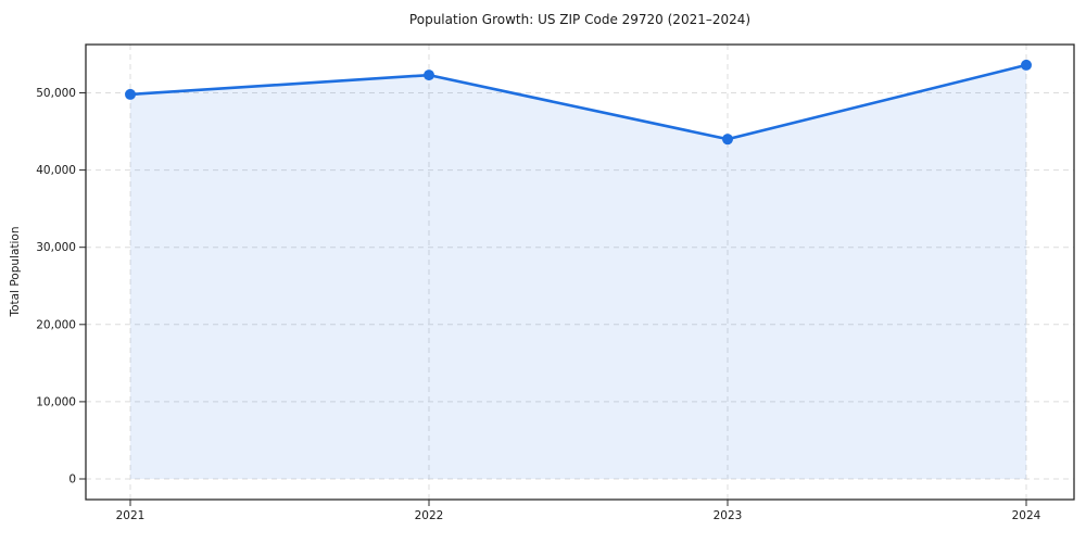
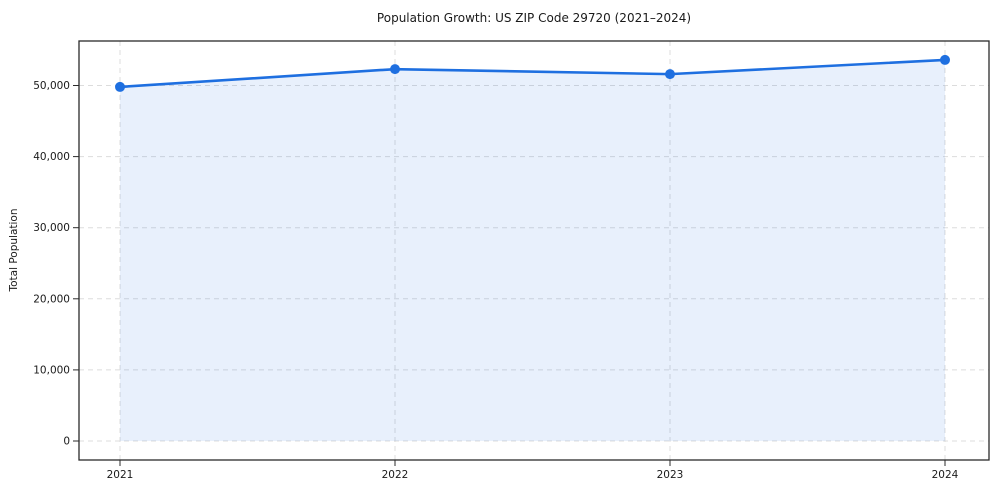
2023: 44000 -> 52000
